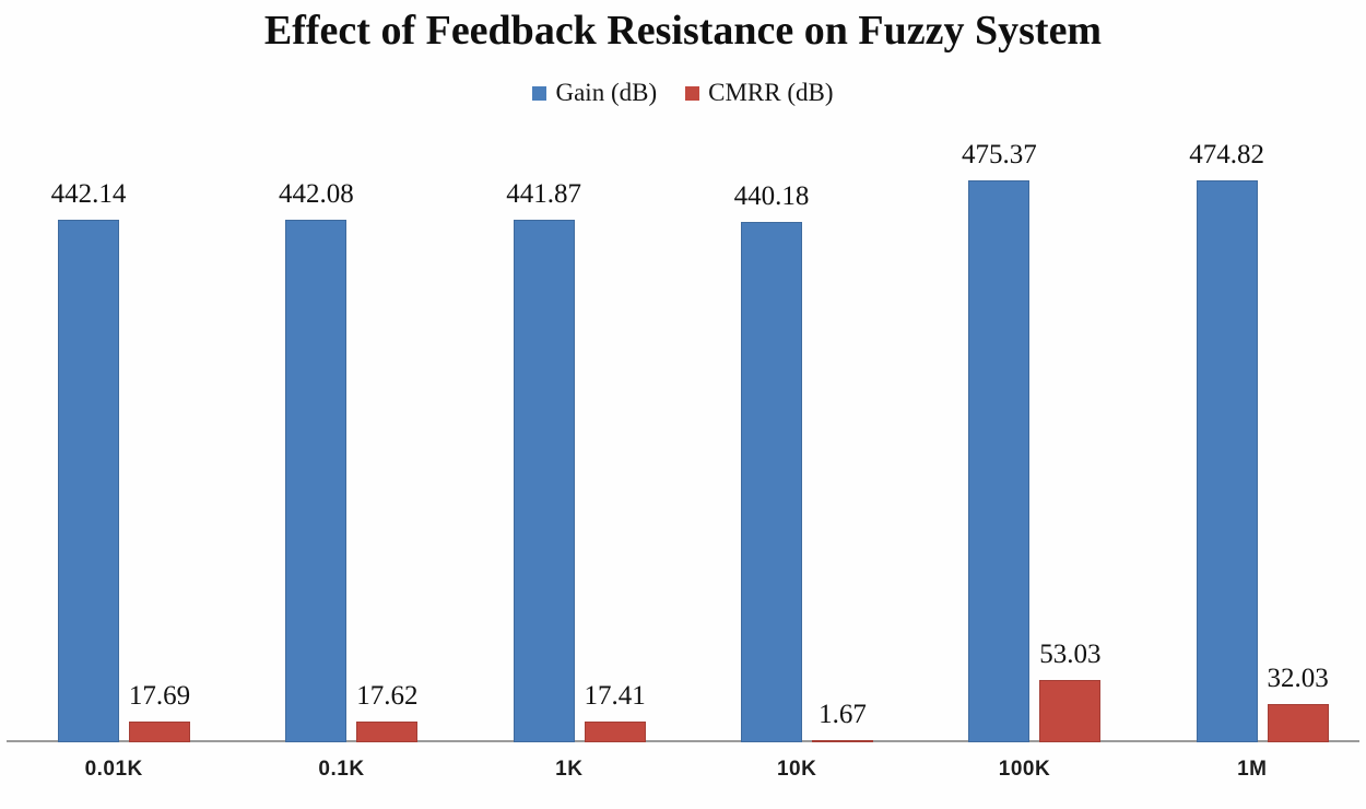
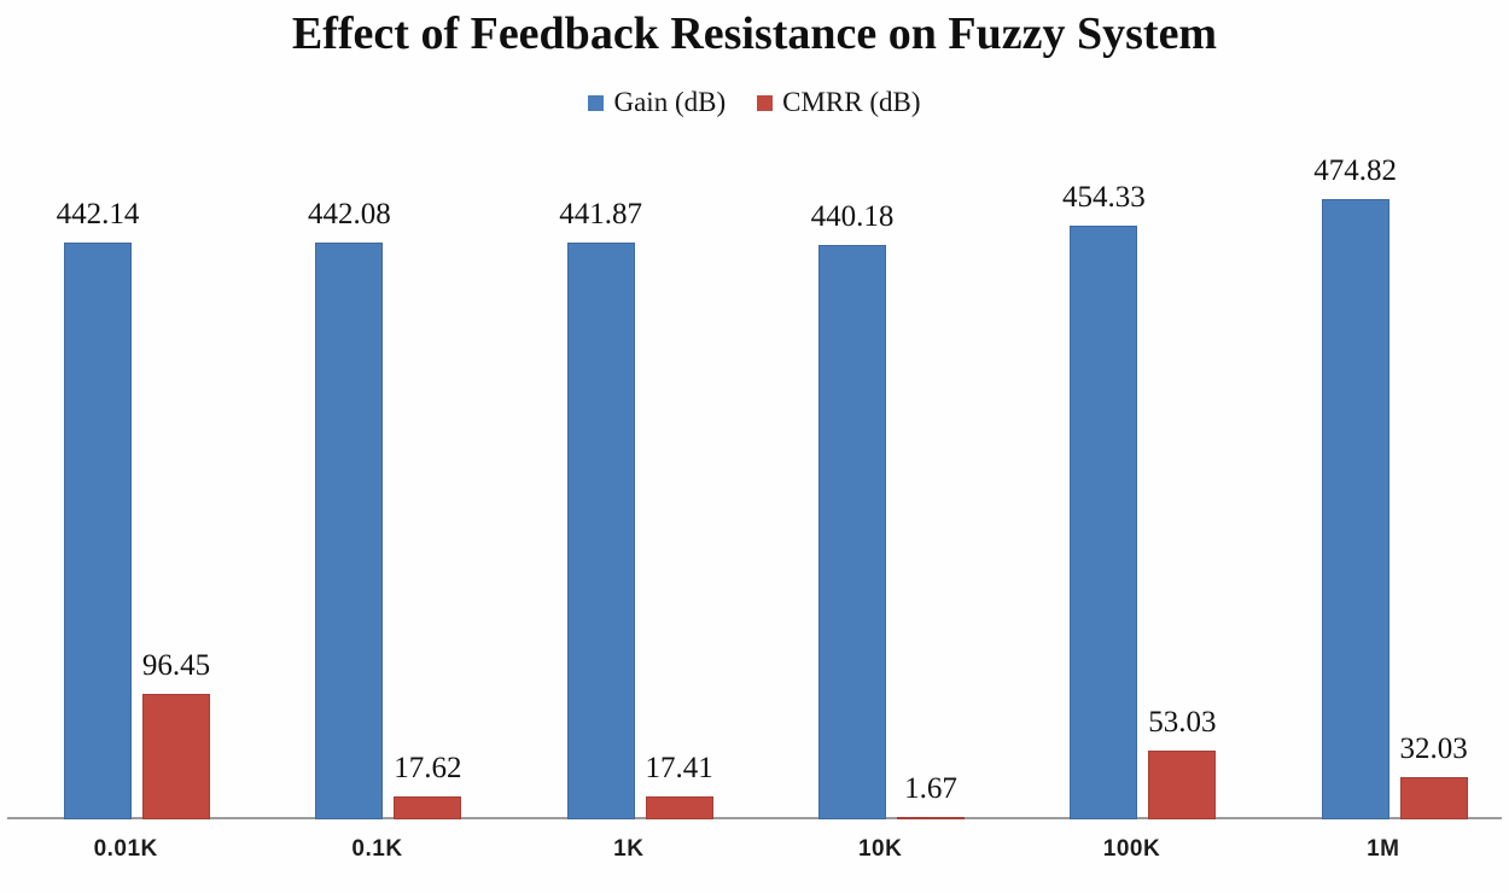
CMRR (dB)/0.01K: 17.69 -> 96.45
Gain (dB)/100K: 475.37 -> 454.33
